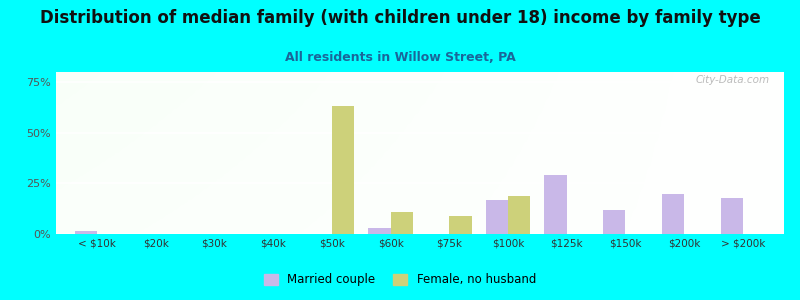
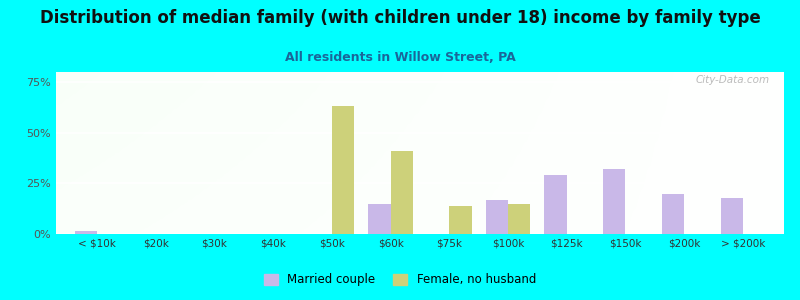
Married couple/$60k: 3.0% -> 15.0%
Female, no husband/$60k: 11% -> 41%
Female, no husband/$75k: 9% -> 14%
Female, no husband/$100k: 19% -> 15%
Married couple/$150k: 12.0% -> 32.0%
